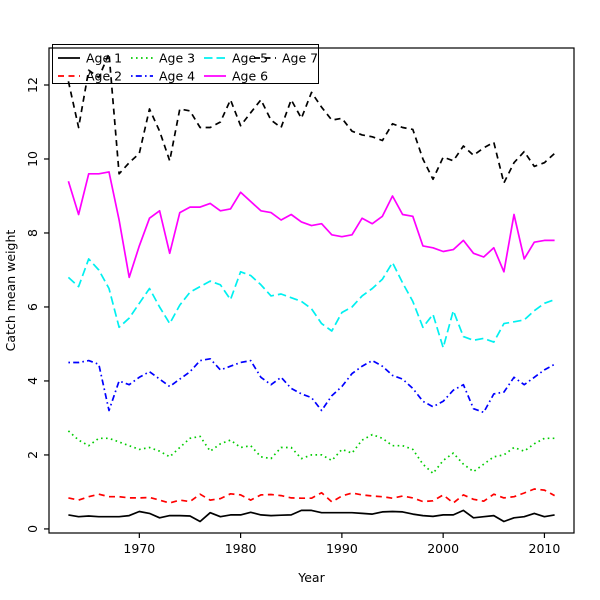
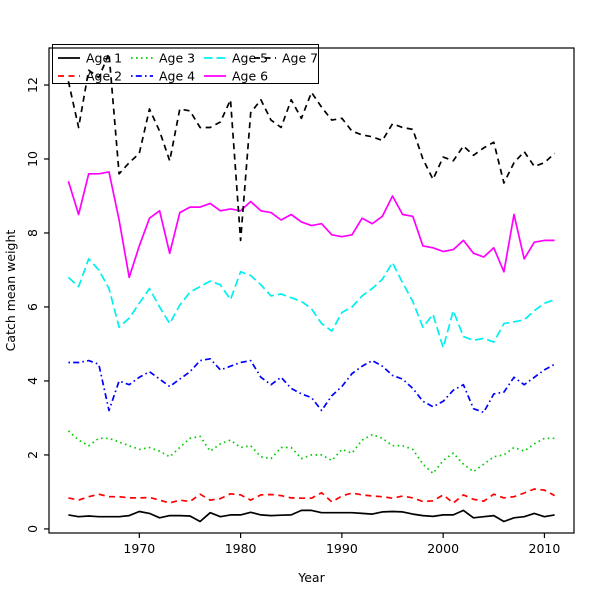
Age 6/1980: 9.1 -> 8.6
Age 7/1980: 10.9 -> 7.8
